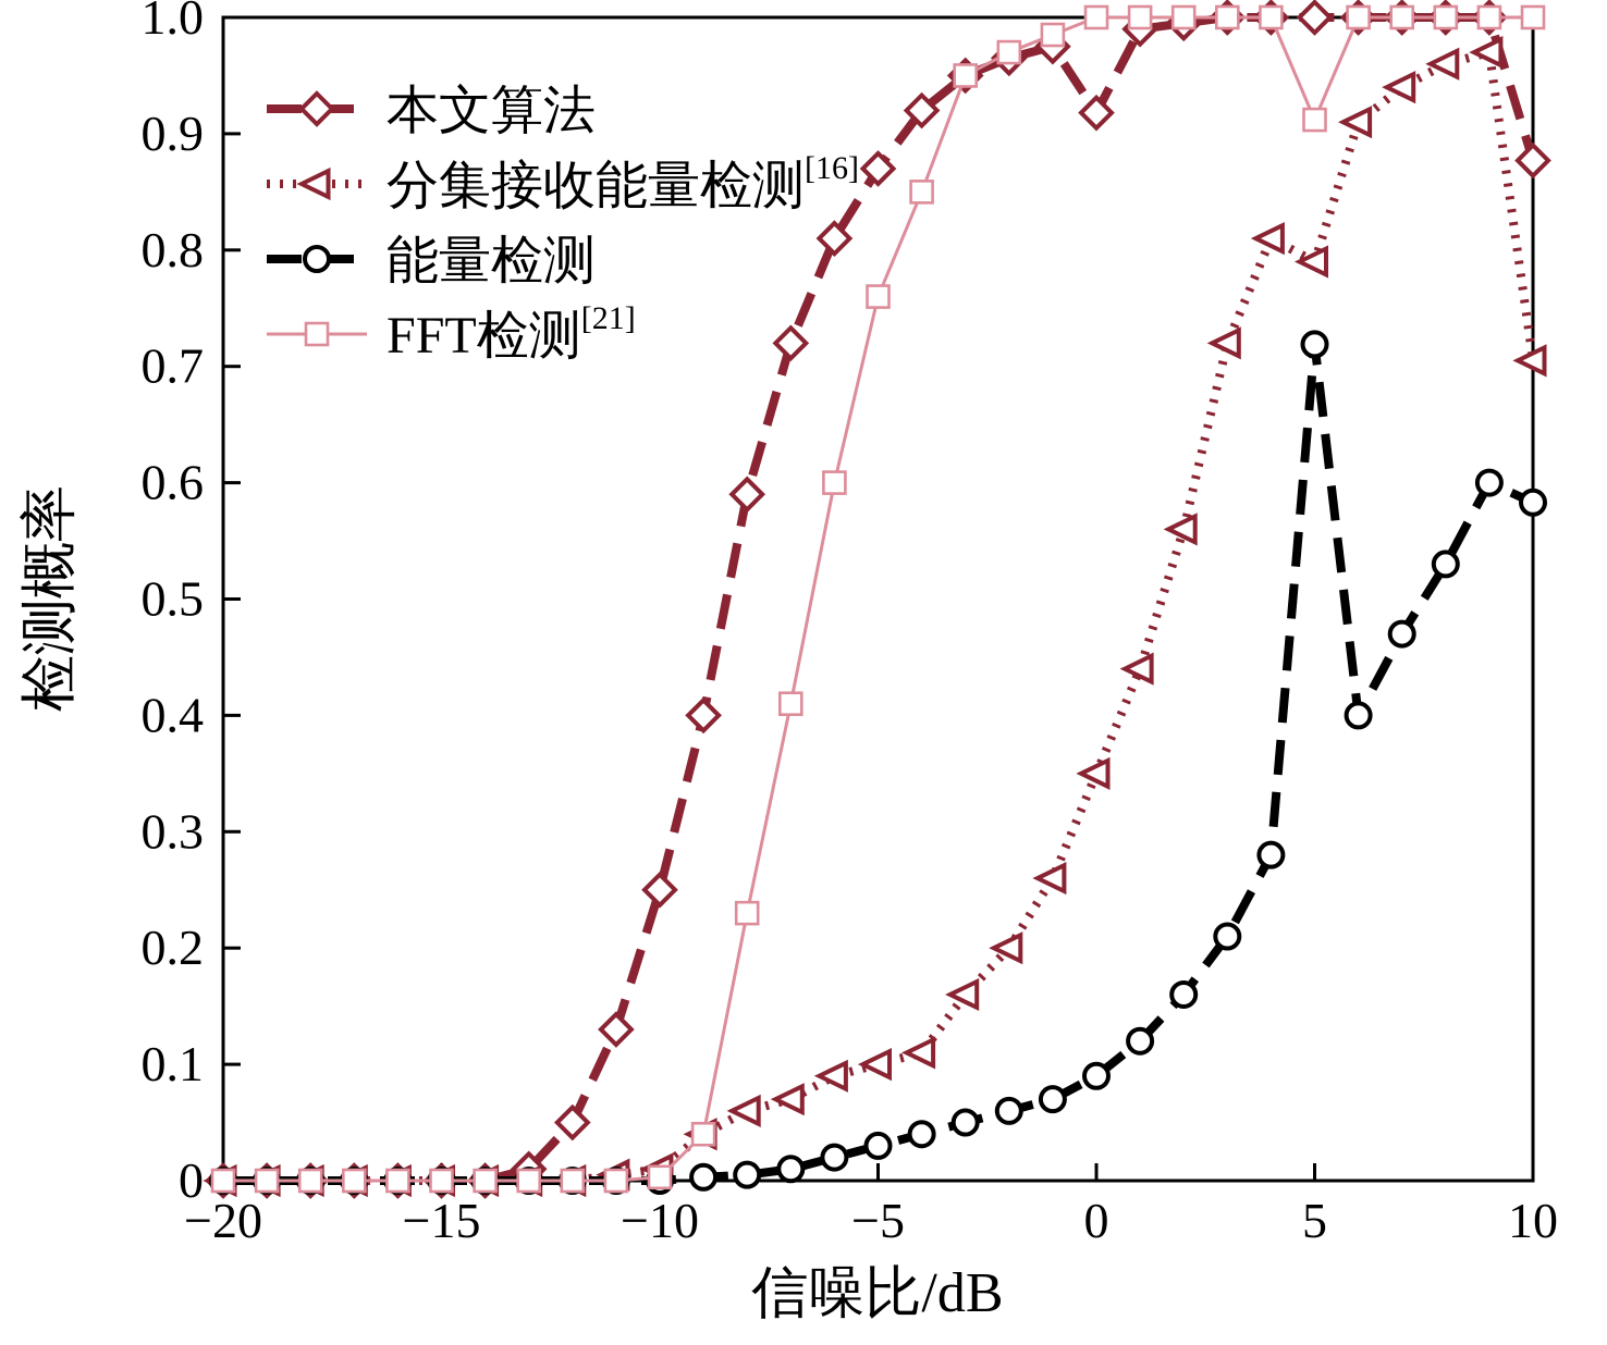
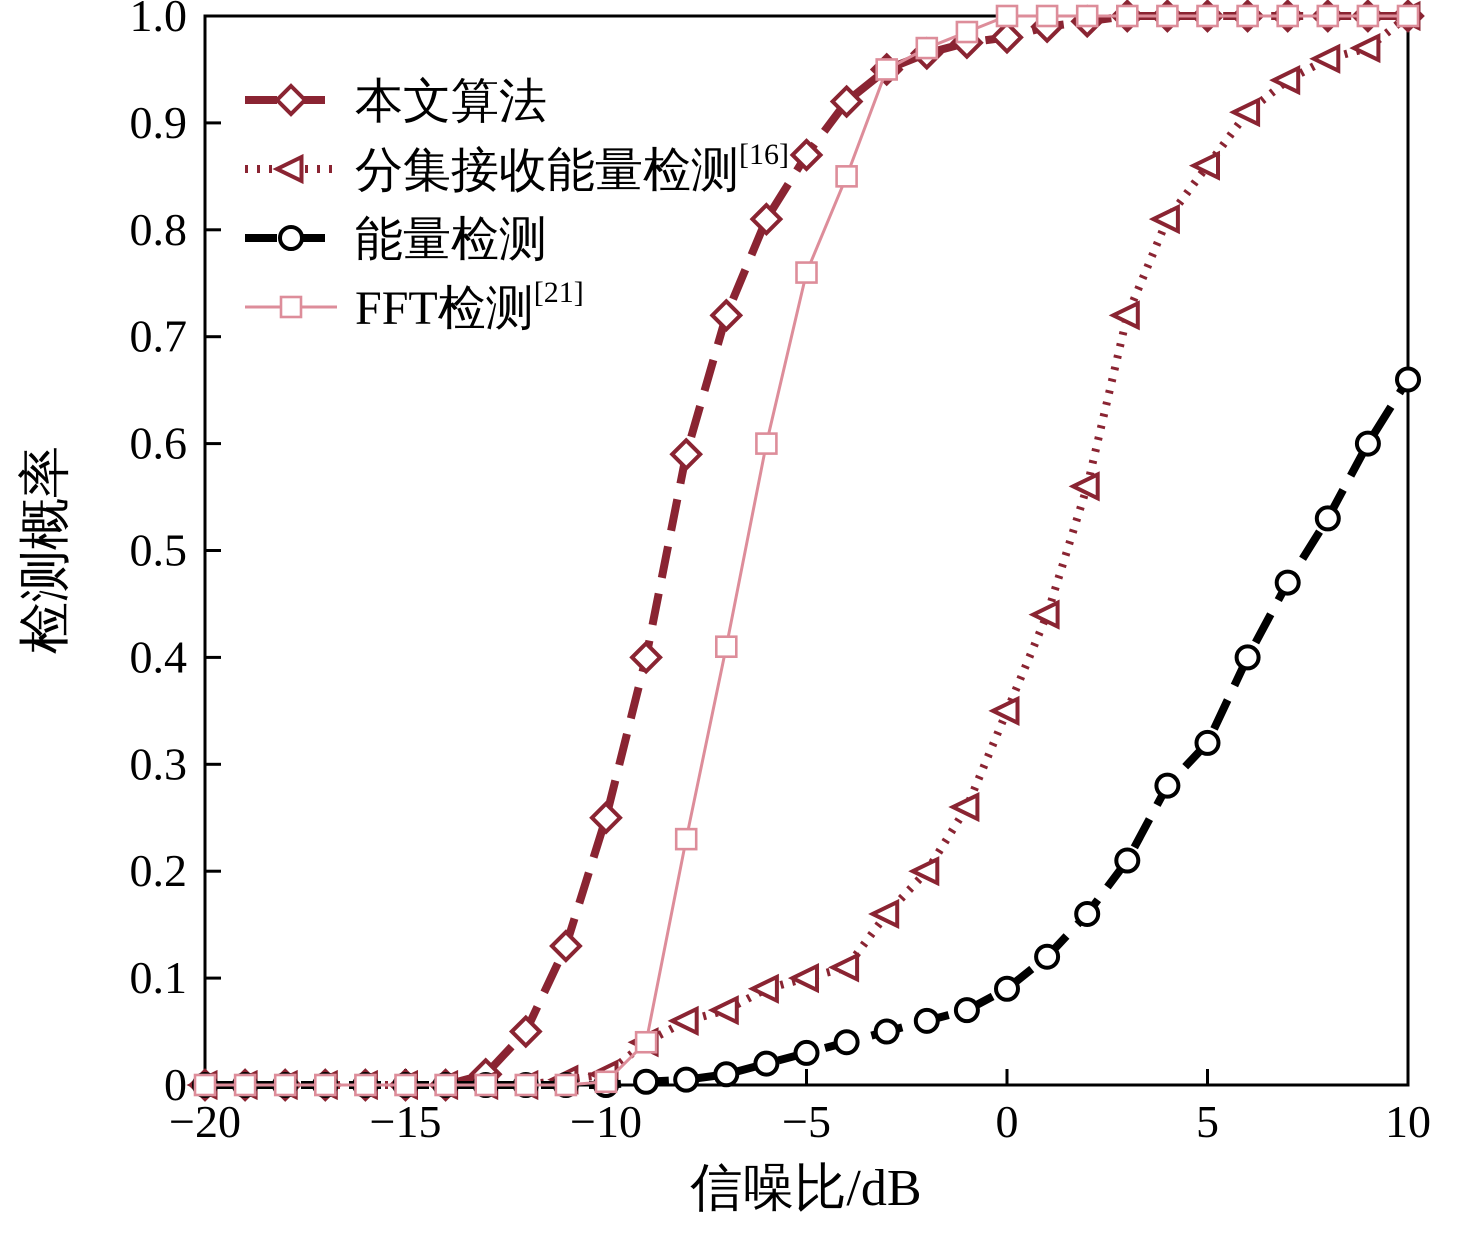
本文算法/0: 0.918 -> 0.980
分集接收能量检测/5: 0.790 -> 0.860
能量检测/5: 0.719 -> 0.320
FFT检测/5: 0.912 -> 1.000
本文算法/10: 0.877 -> 1.000
分集接收能量检测/10: 0.705 -> 1.000
能量检测/10: 0.583 -> 0.660
